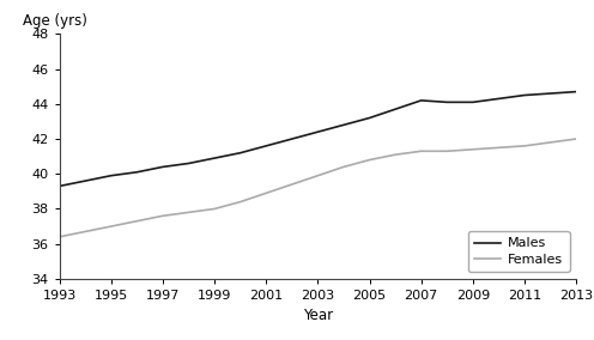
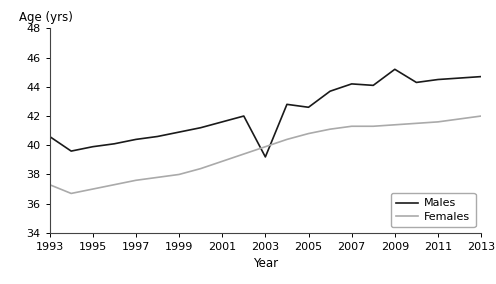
Males/1993: 39.3 -> 40.6
Females/1993: 36.4 -> 37.3
Males/2003: 42.4 -> 39.2
Males/2005: 43.2 -> 42.6
Males/2009: 44.1 -> 45.2
